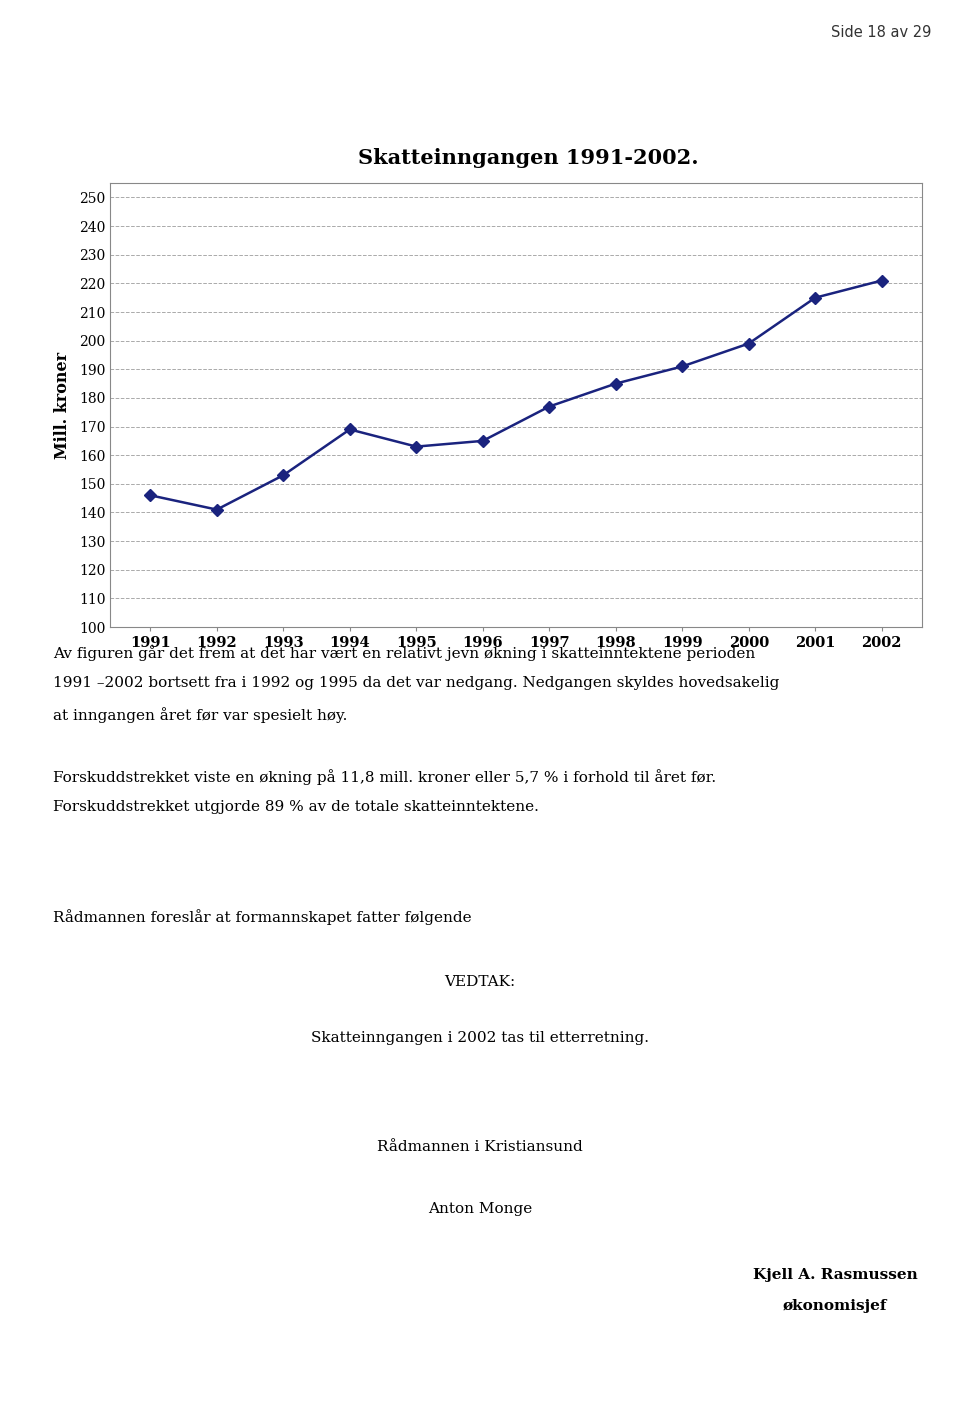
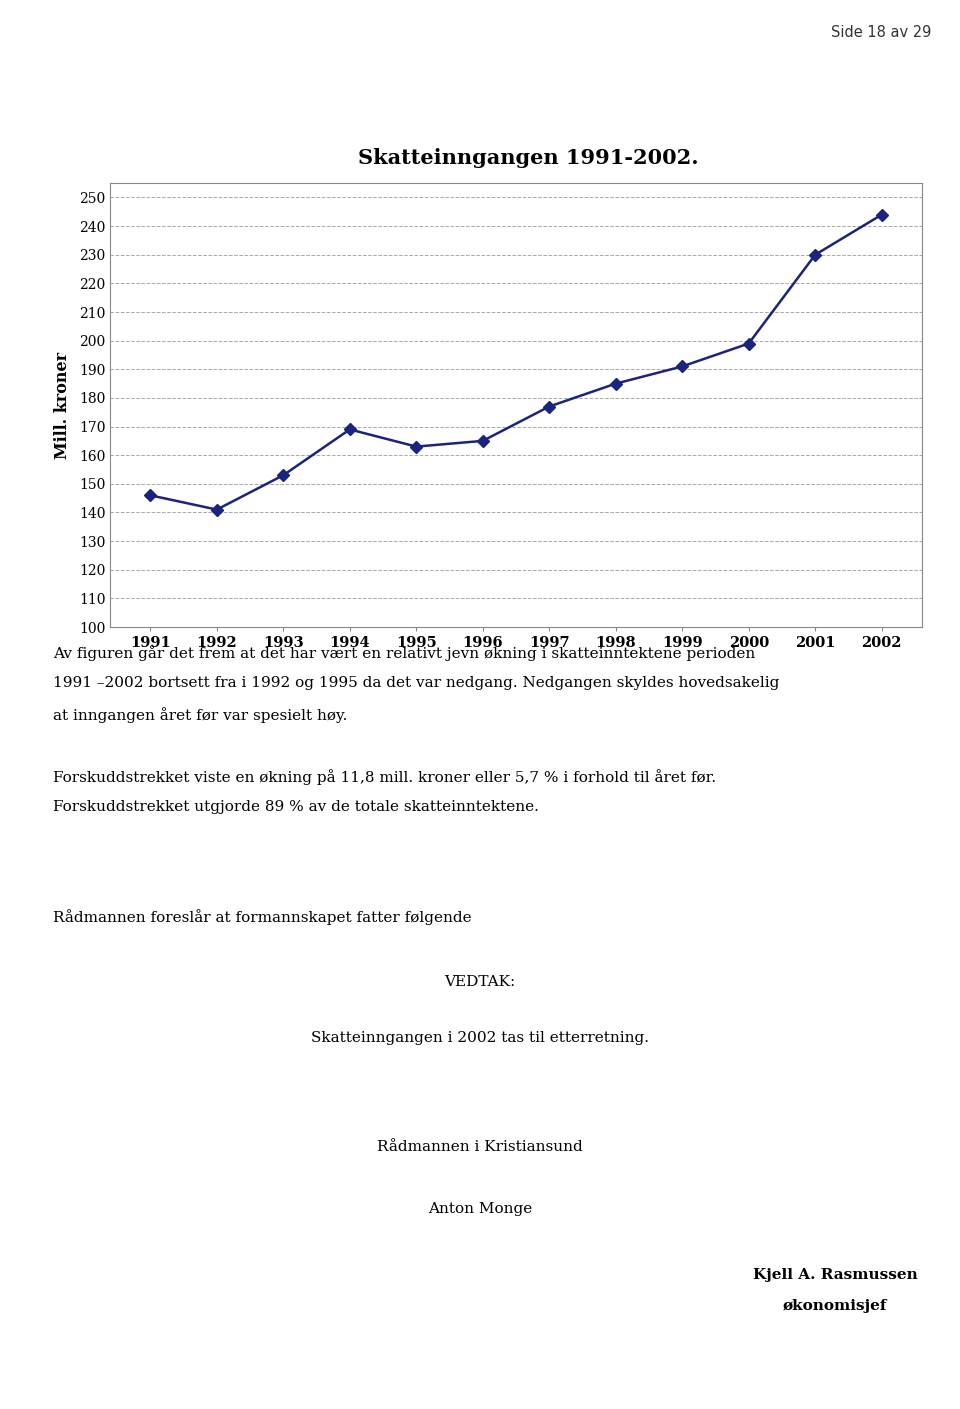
2001: 215 -> 230
2002: 221 -> 244
